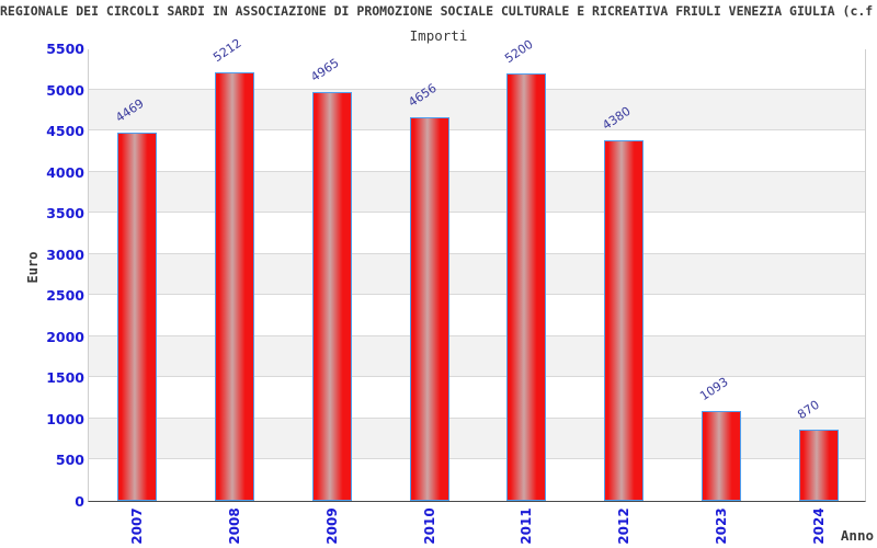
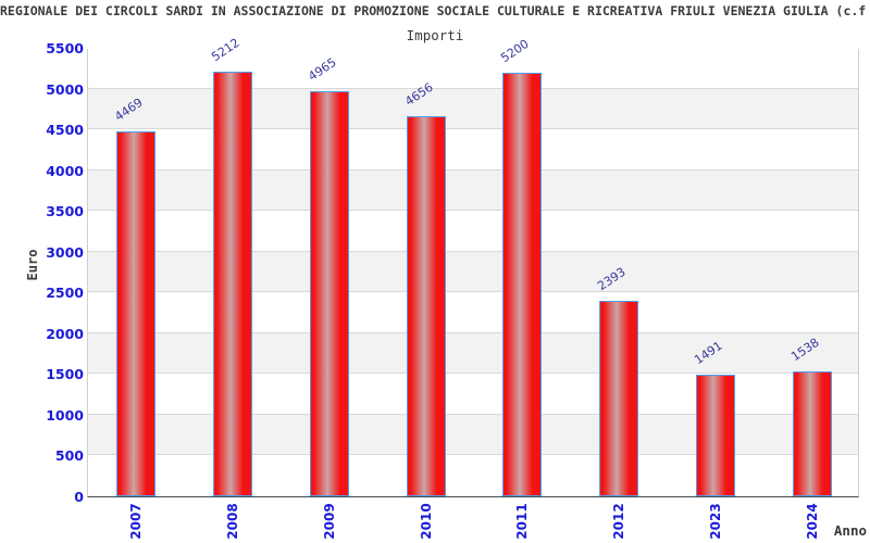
2012: 4380 -> 2393
2023: 1093 -> 1491
2024: 870 -> 1538
